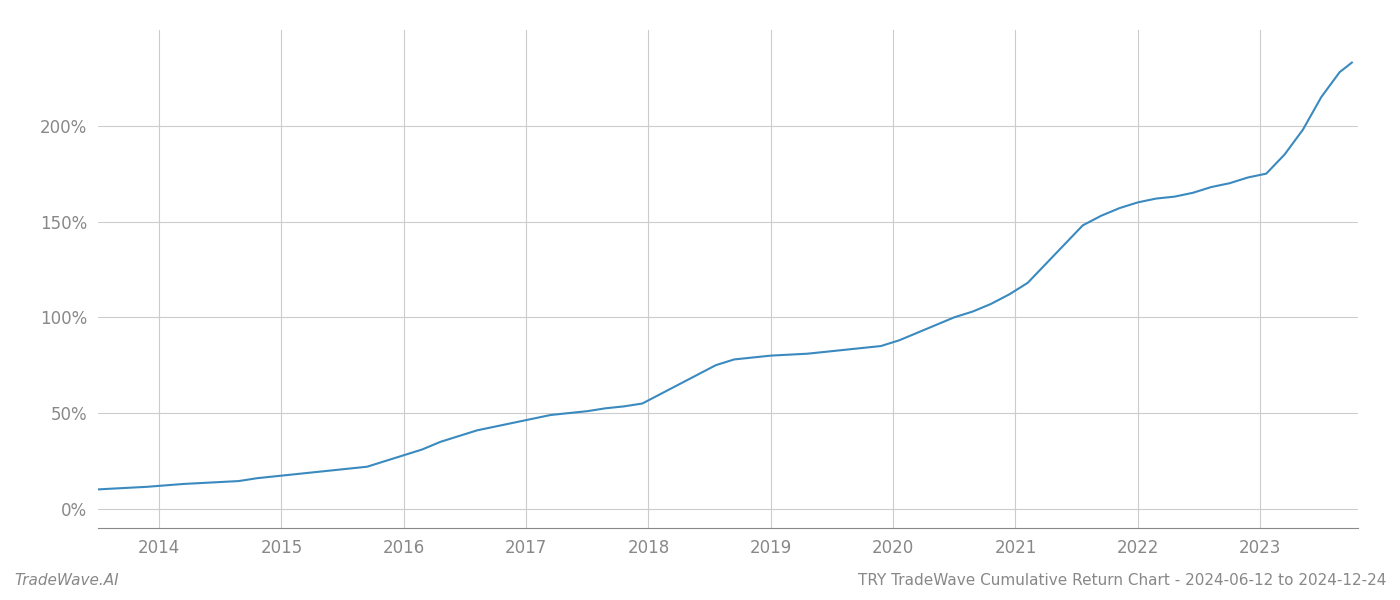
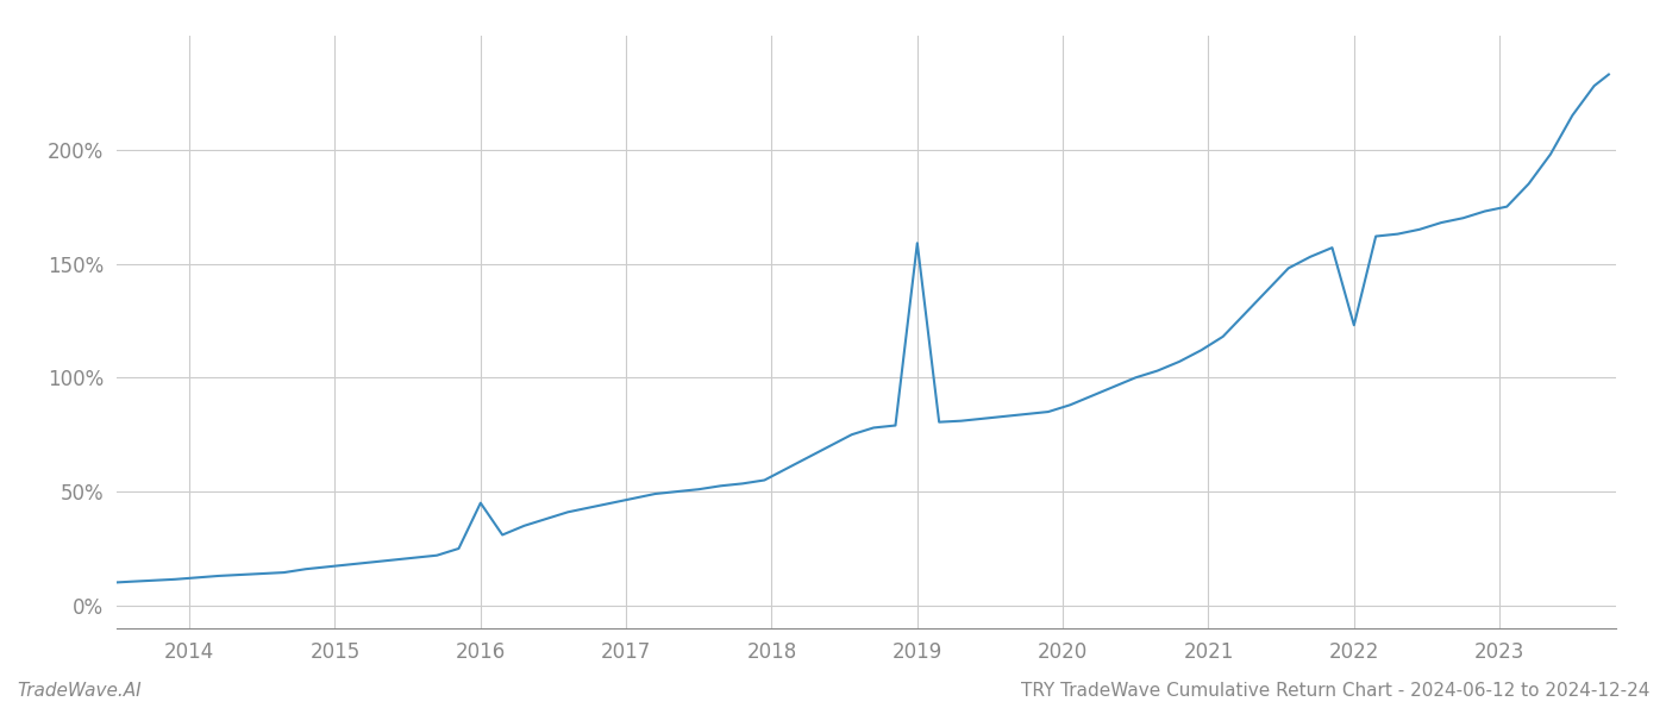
2016: 28% -> 45%
2019: 80% -> 159%
2022: 160% -> 123%
